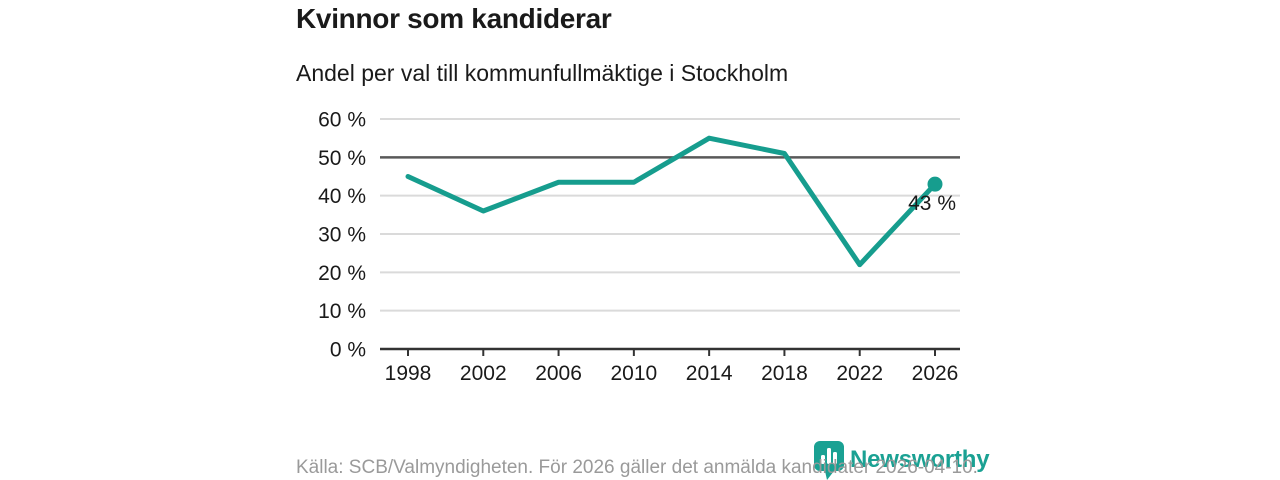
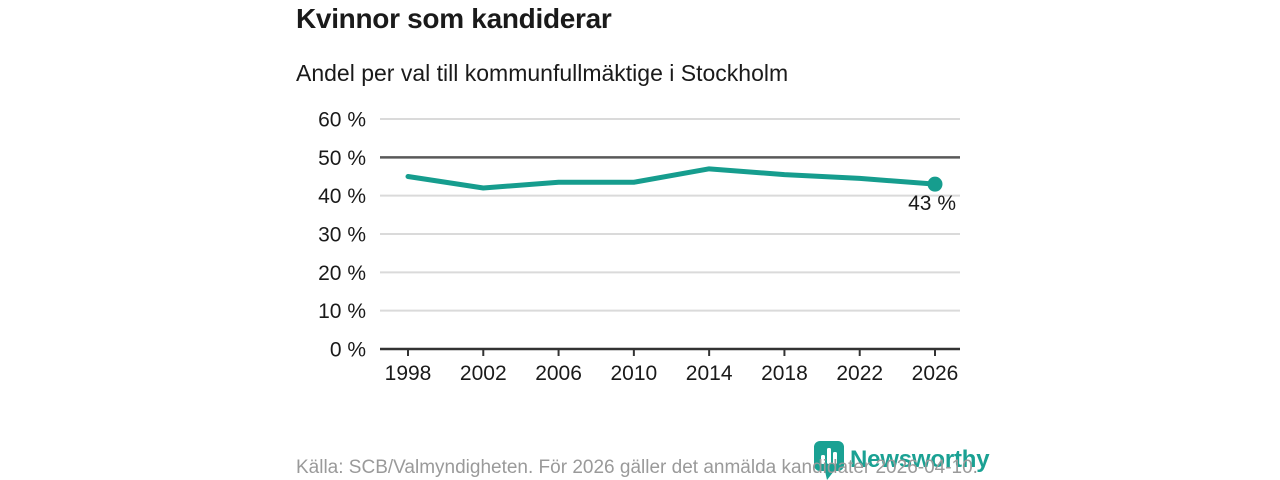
2002: 36% -> 42%
2014: 55% -> 47%
2018: 51% -> 46%
2022: 22% -> 44%
